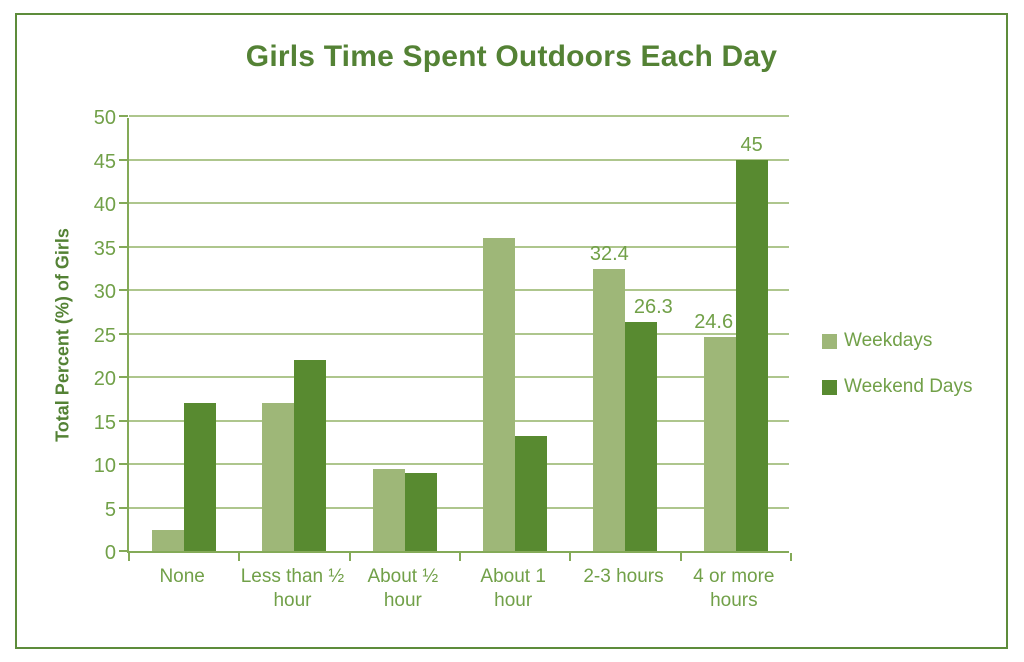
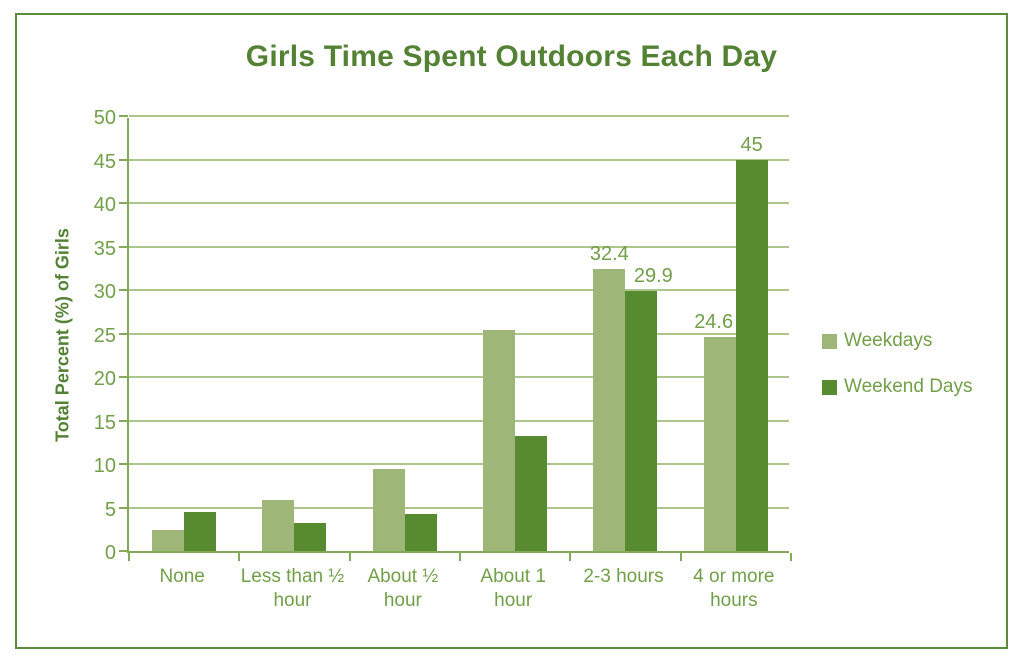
Weekend Days/None: 17 -> 4
Weekdays/Less than ½ hour: 17 -> 6
Weekend Days/Less than ½ hour: 22 -> 3
Weekend Days/About ½ hour: 9 -> 4
Weekdays/About 1 hour: 36 -> 25
Weekend Days/2-3 hours: 26.3 -> 29.9
